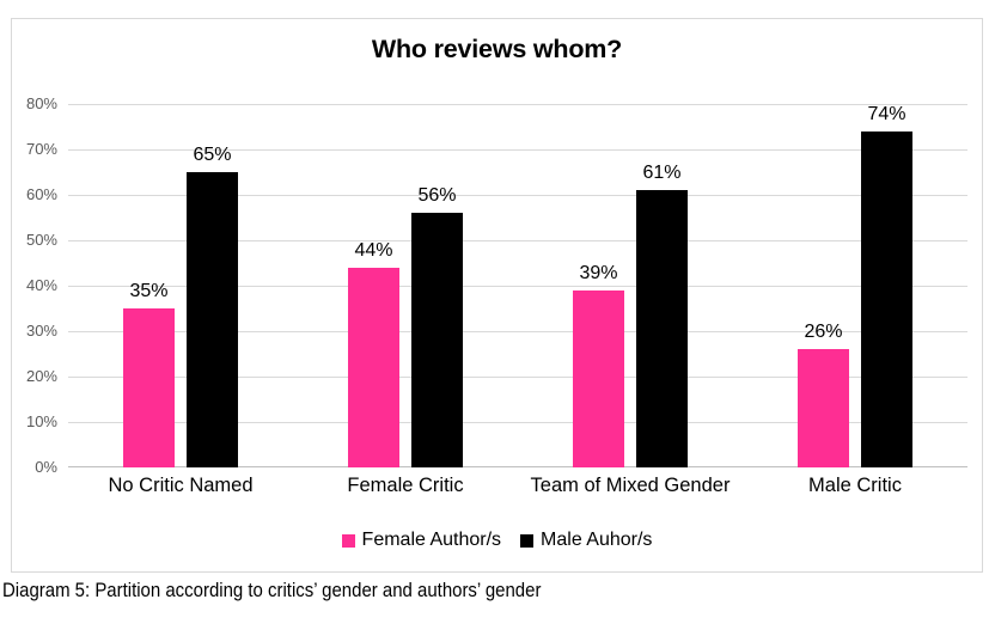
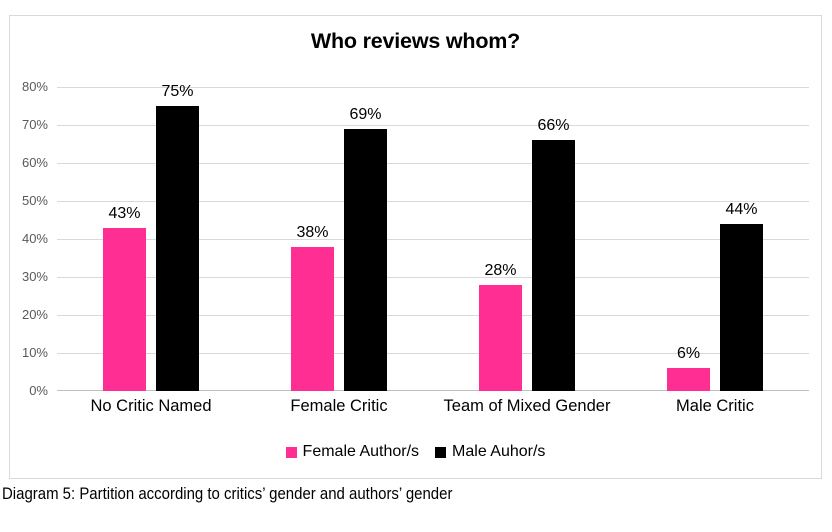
Female Author/s/No Critic Named: 35% -> 43%
Male Auhor/s/No Critic Named: 65% -> 75%
Female Author/s/Female Critic: 44% -> 38%
Male Auhor/s/Female Critic: 56% -> 69%
Female Author/s/Team of Mixed Gender: 39% -> 28%
Male Auhor/s/Team of Mixed Gender: 61% -> 66%
Female Author/s/Male Critic: 26% -> 6%
Male Auhor/s/Male Critic: 74% -> 44%
